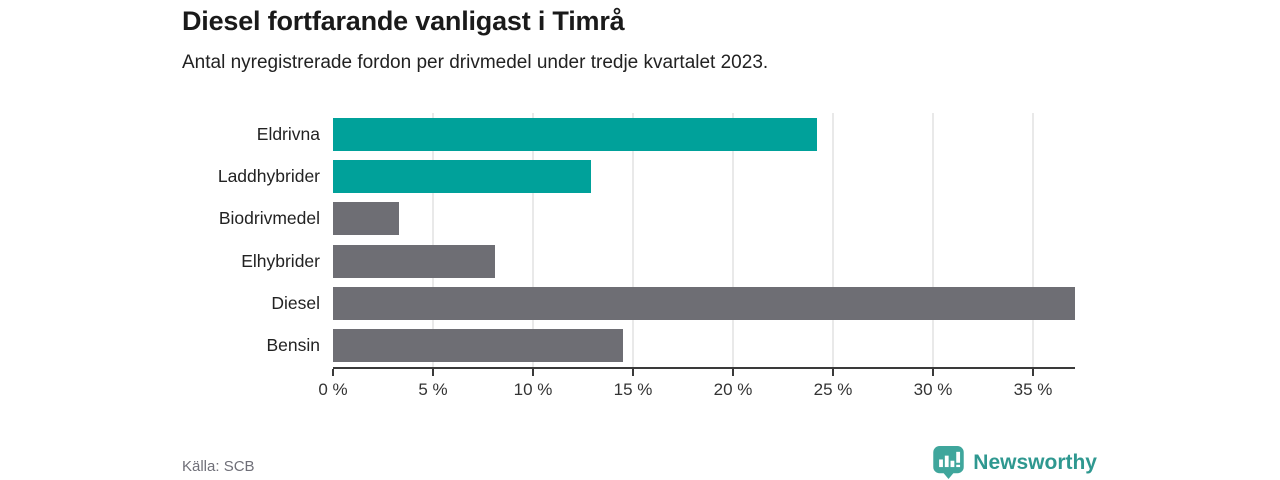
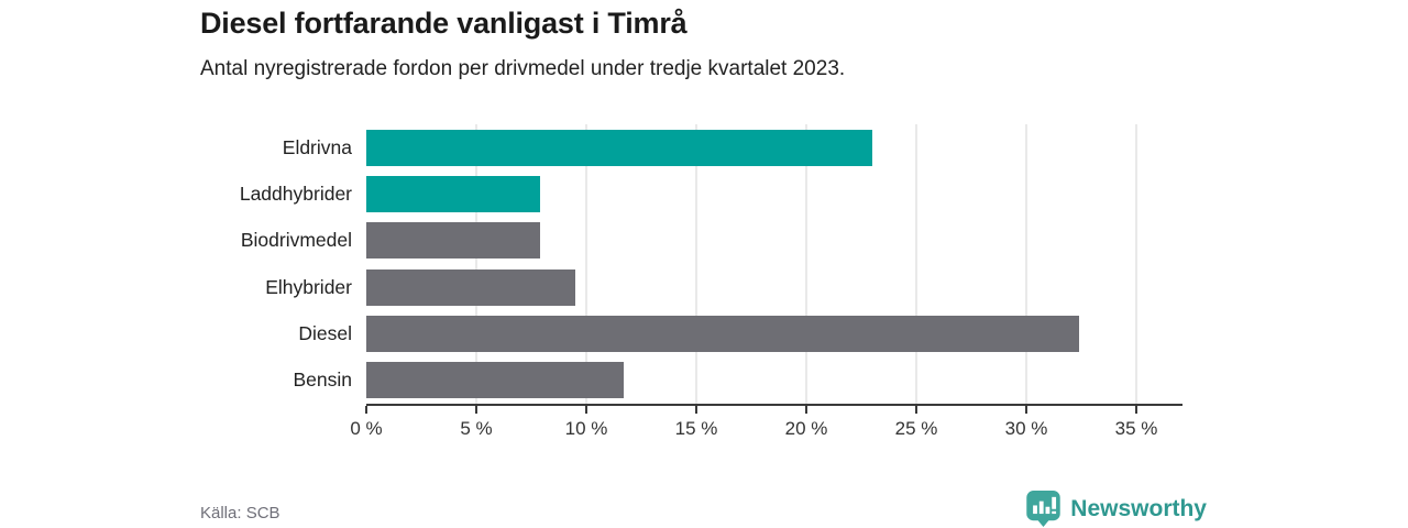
Eldrivna: 24.2% -> 23.0%
Laddhybrider: 12.9% -> 7.9%
Biodrivmedel: 3.3% -> 7.9%
Elhybrider: 8.1% -> 9.5%
Diesel: 37.1% -> 32.4%
Bensin: 14.5% -> 11.7%
